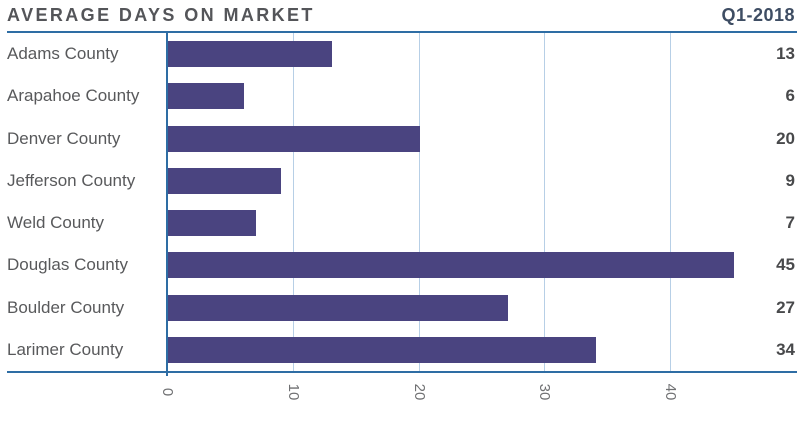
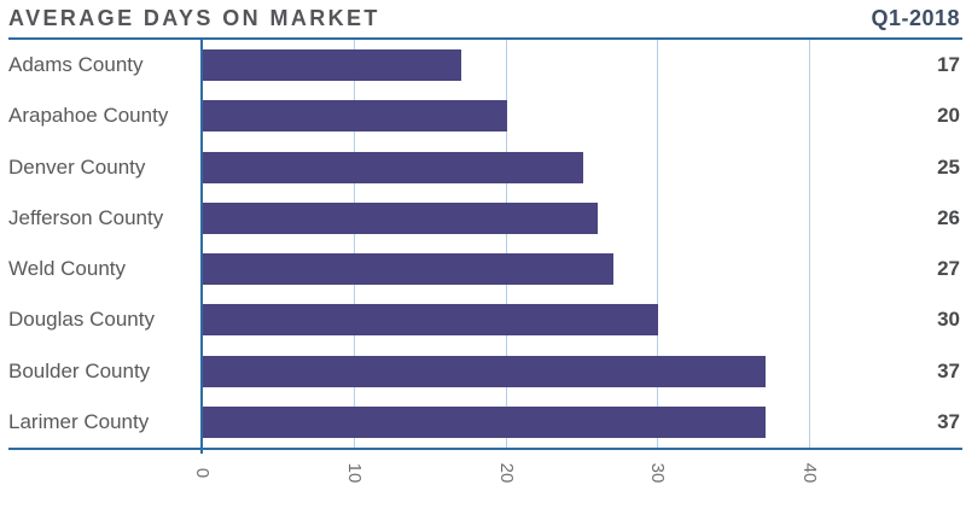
Adams County: 13 -> 17
Arapahoe County: 6 -> 20
Denver County: 20 -> 25
Jefferson County: 9 -> 26
Weld County: 7 -> 27
Douglas County: 45 -> 30
Boulder County: 27 -> 37
Larimer County: 34 -> 37
